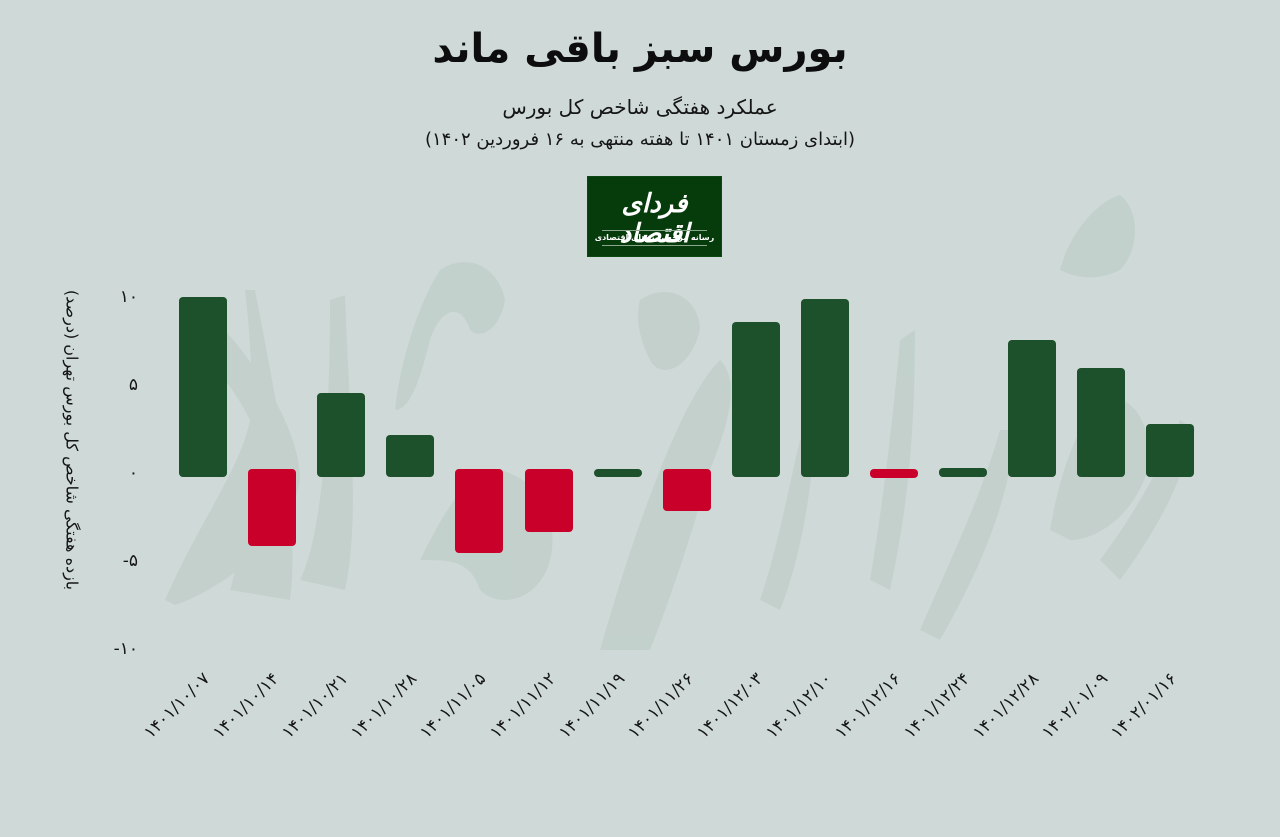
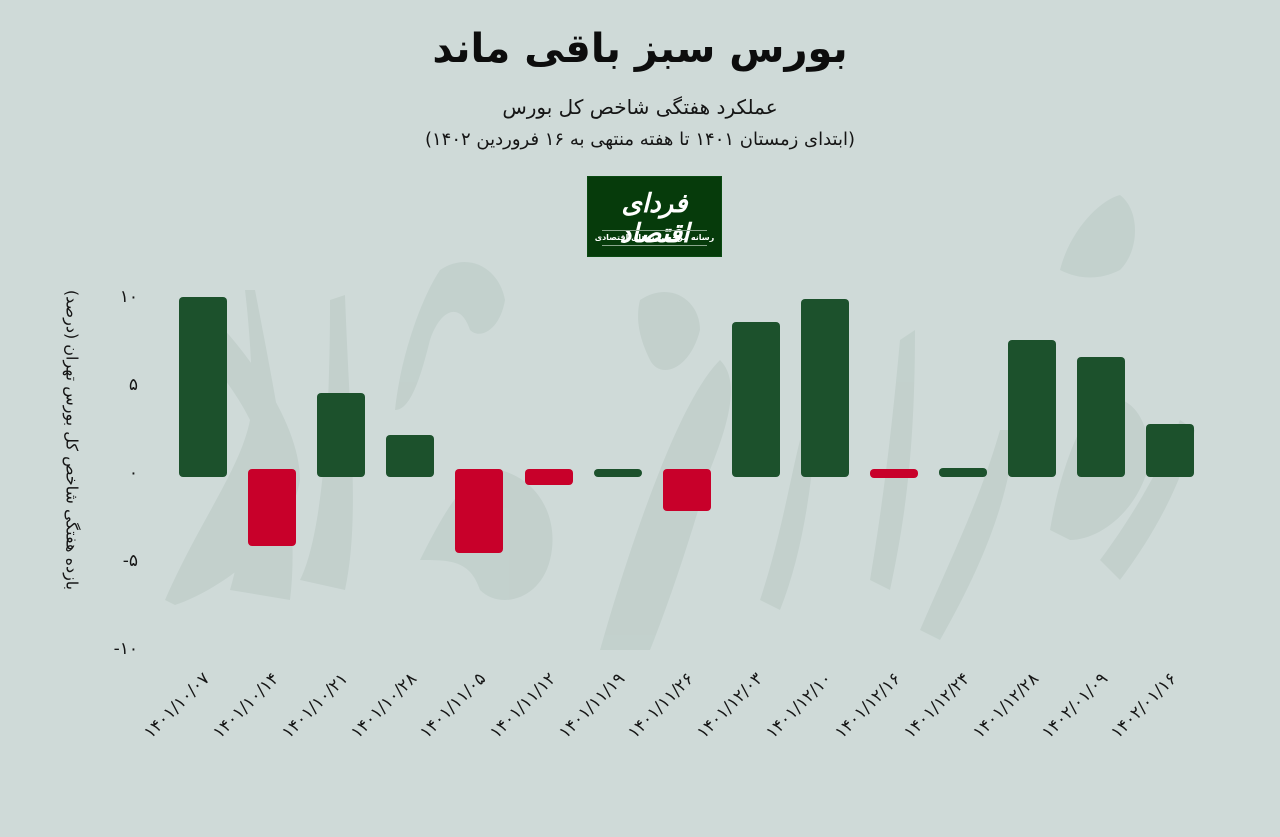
۱۴۰۱/۱۱/۱۲: -3.6 -> -0.9
۱۴۰۲/۰۱/۰۹: 6.2 -> 6.8
